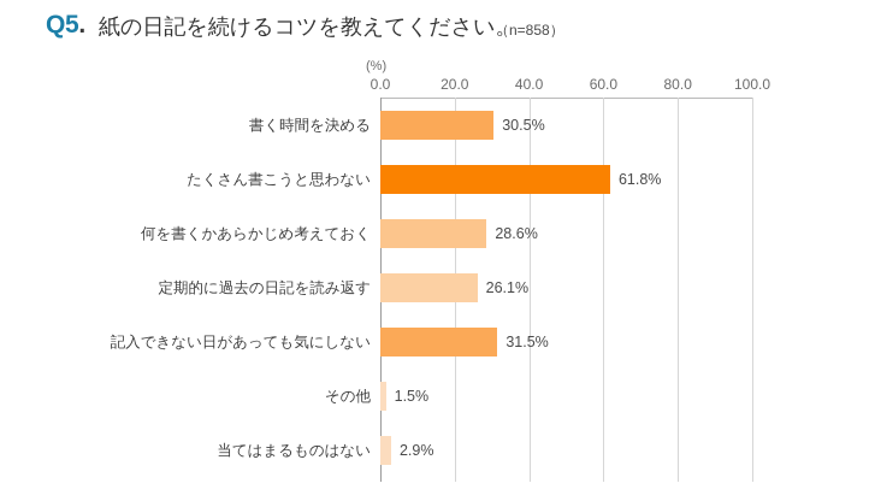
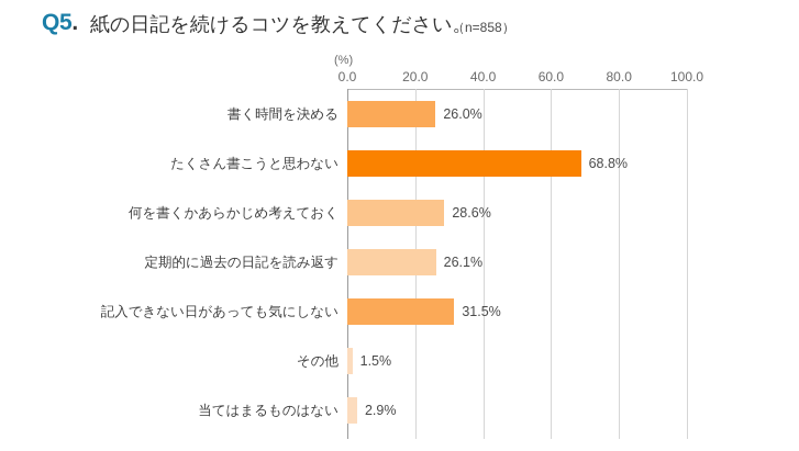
書く時間を決める: 30.5% -> 26.0%
たくさん書こうと思わない: 61.8% -> 68.8%
